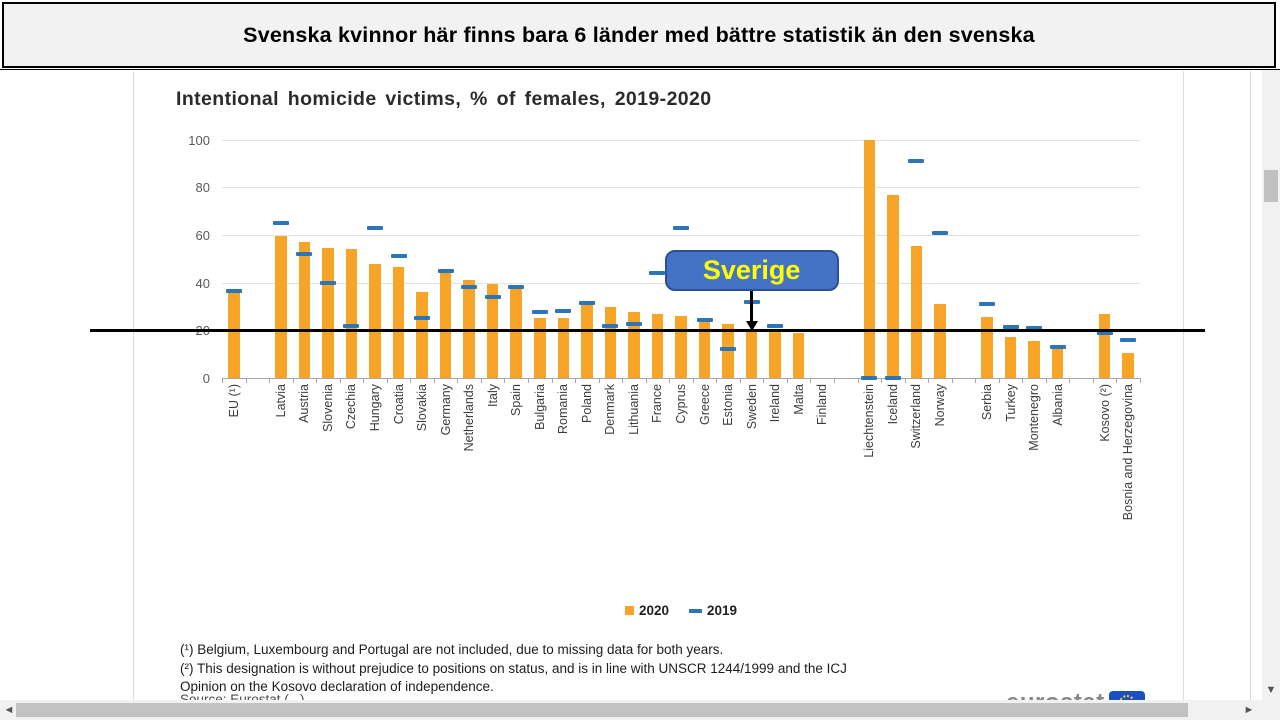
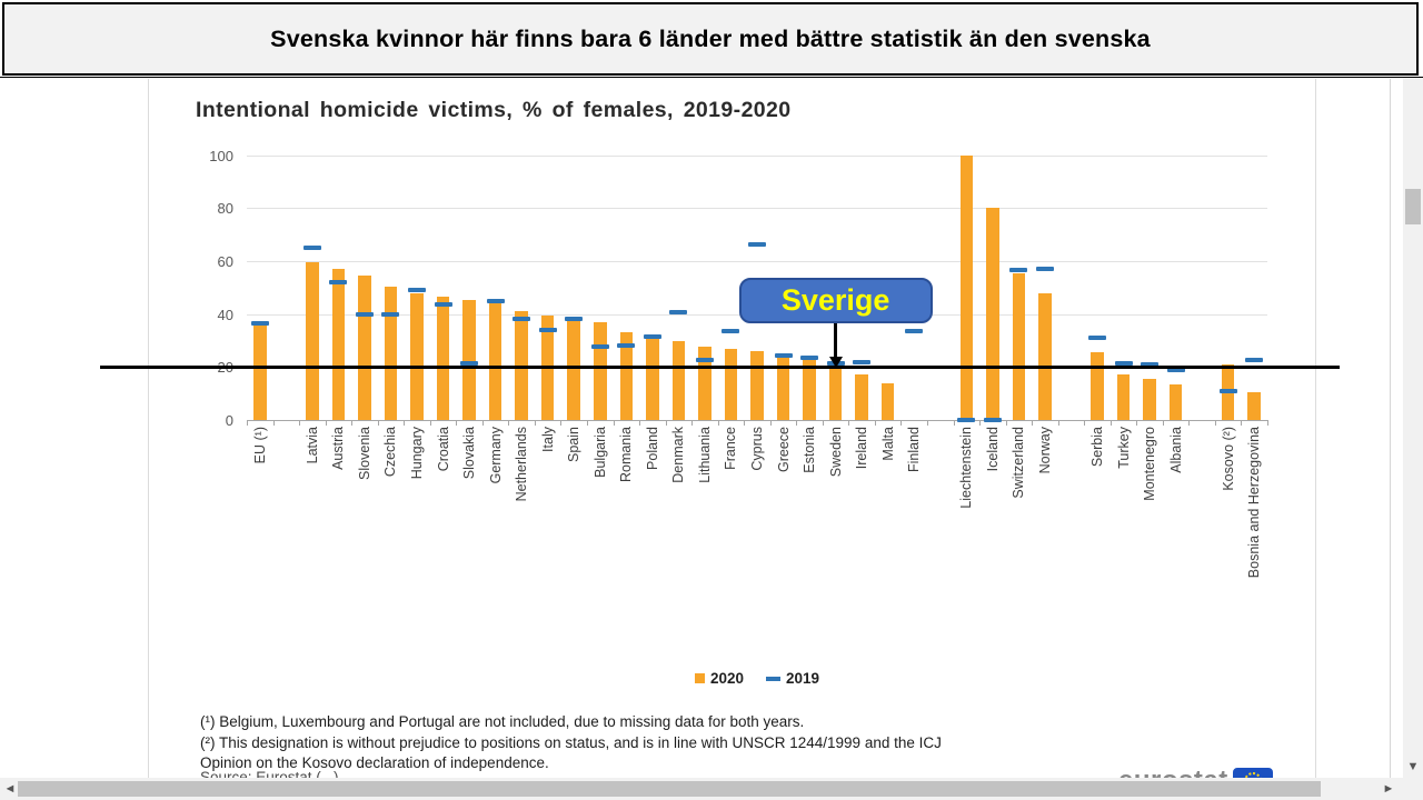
2020/Czechia: 54 -> 50
2019/Czechia: 22 -> 40
2019/Hungary: 63 -> 49
2019/Croatia: 51 -> 44
2020/Slovakia: 36 -> 46
2019/Slovakia: 25 -> 22
2020/Bulgaria: 25 -> 37
2020/Romania: 25 -> 33
2019/Denmark: 22 -> 40
2019/France: 44 -> 34
2019/Cyprus: 63 -> 66
2019/Estonia: 12 -> 24
2019/Sweden: 32 -> 22
2020/Ireland: 20 -> 17
2020/Malta: 19 -> 14
2019/Finland: 47 -> 34
2020/Iceland: 77 -> 80
2019/Switzerland: 91 -> 56
2020/Norway: 31 -> 48
2019/Norway: 61 -> 57
2019/Albania: 13 -> 19
2020/Kosovo (²): 27 -> 21
2019/Kosovo (²): 19 -> 11
2019/Bosnia and Herzegovina: 16 -> 22
